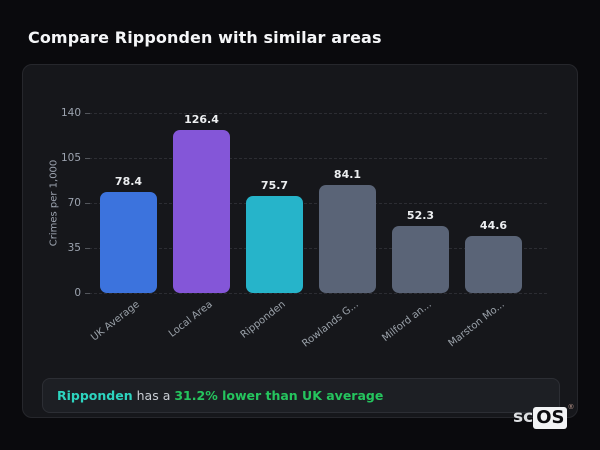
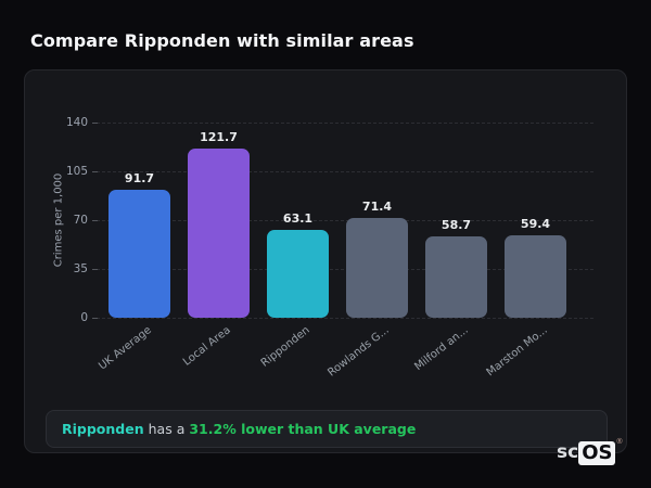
UK Average: 78.4 -> 91.7
Local Area: 126.4 -> 121.7
Ripponden: 75.7 -> 63.1
Rowlands G...: 84.1 -> 71.4
Milford an...: 52.3 -> 58.7
Marston Mo...: 44.6 -> 59.4
